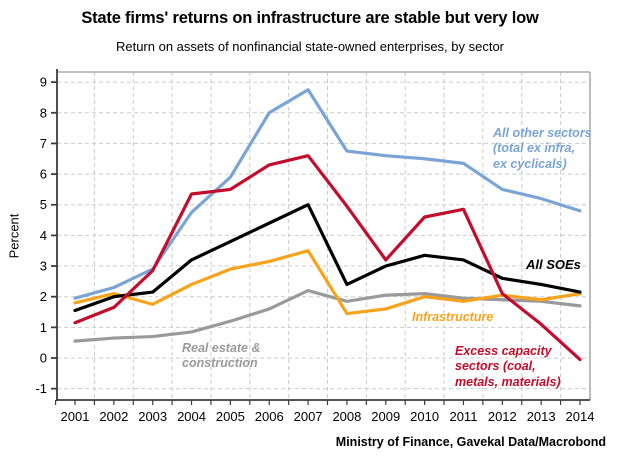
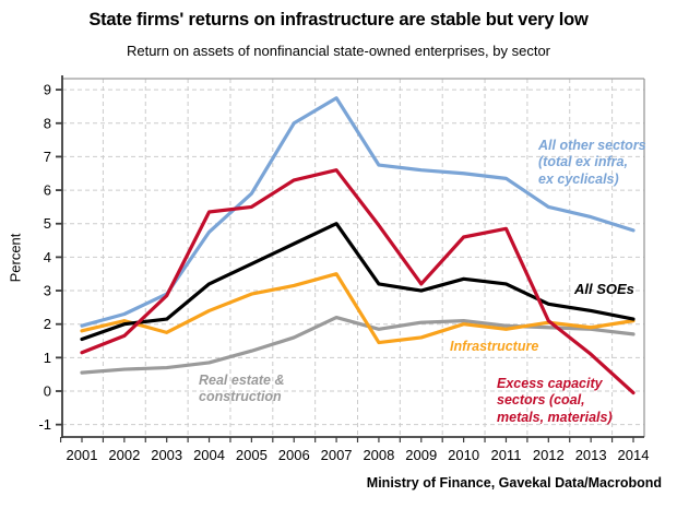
All SOEs/2008: 2.4 -> 3.2
